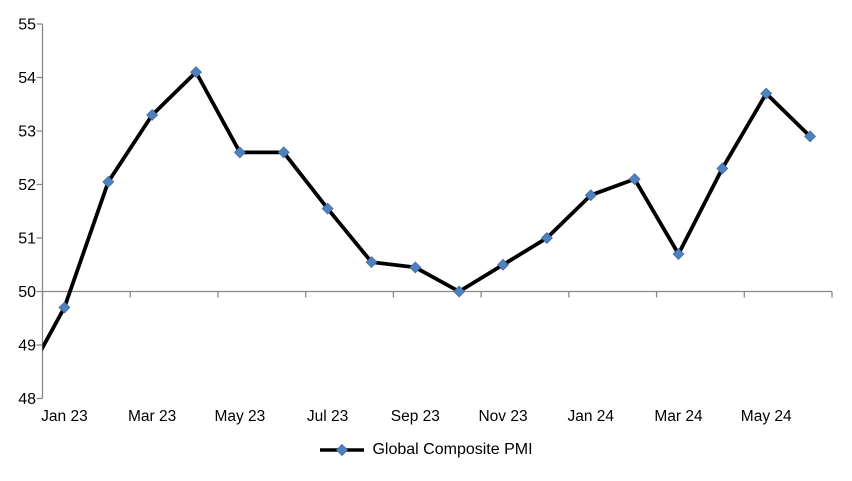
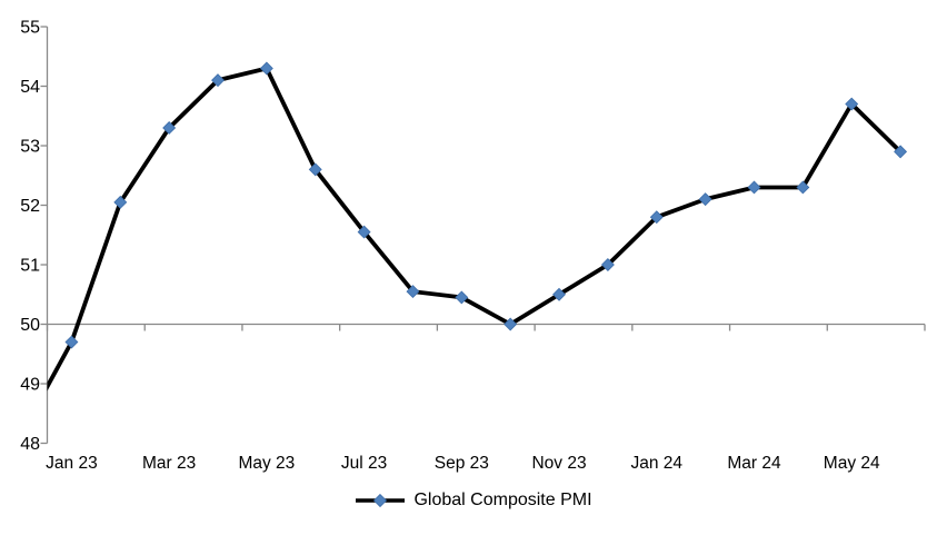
May 23: 52.6 -> 54.3
Mar 24: 50.7 -> 52.3
